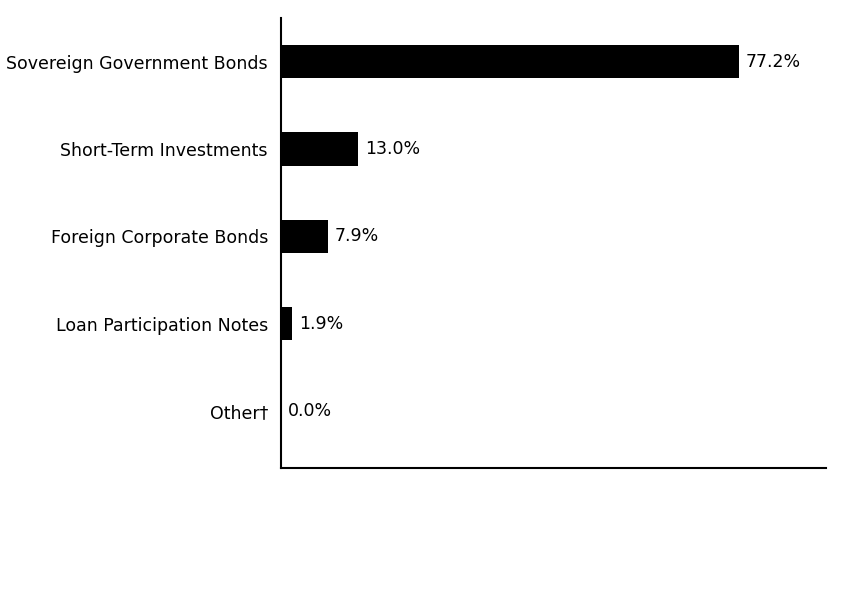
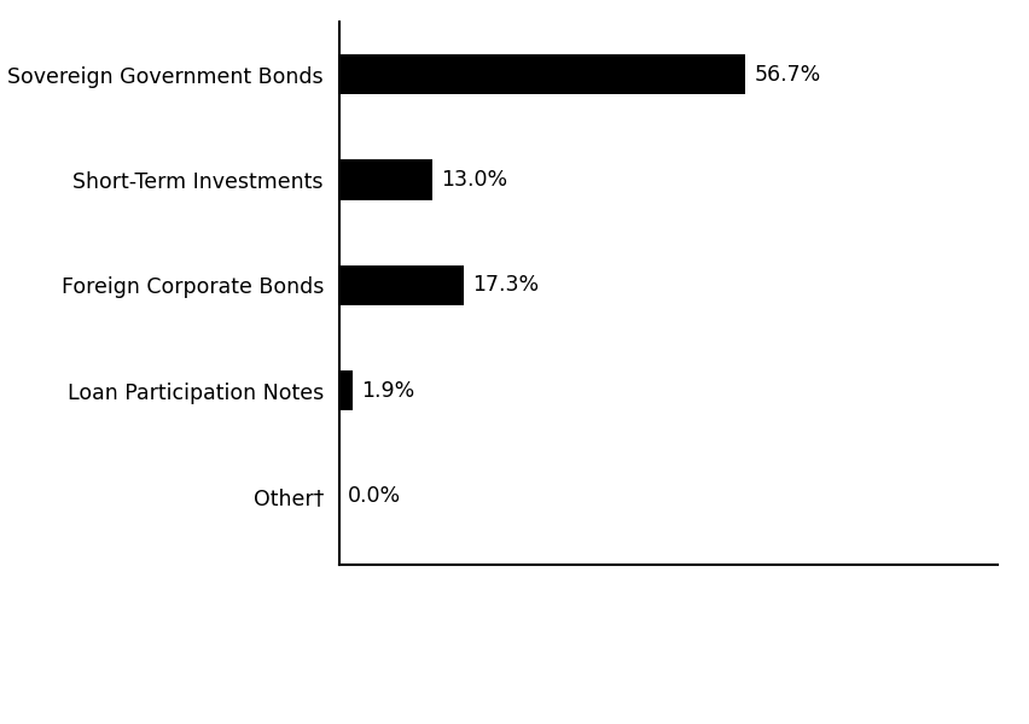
Sovereign Government Bonds: 77.2% -> 56.7%
Foreign Corporate Bonds: 7.9% -> 17.3%
